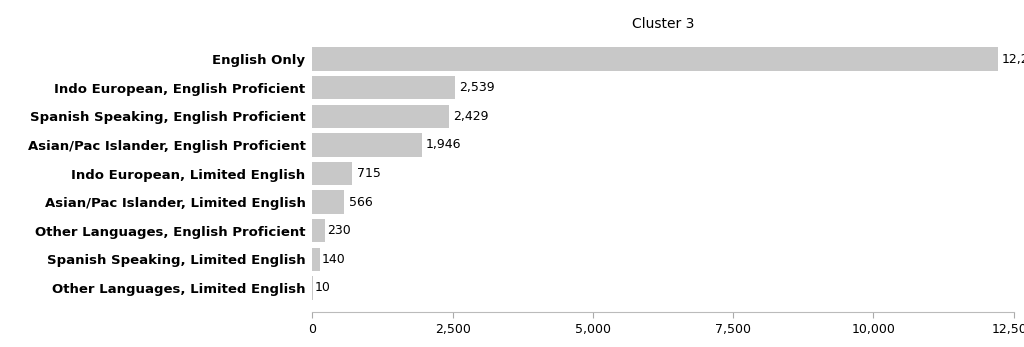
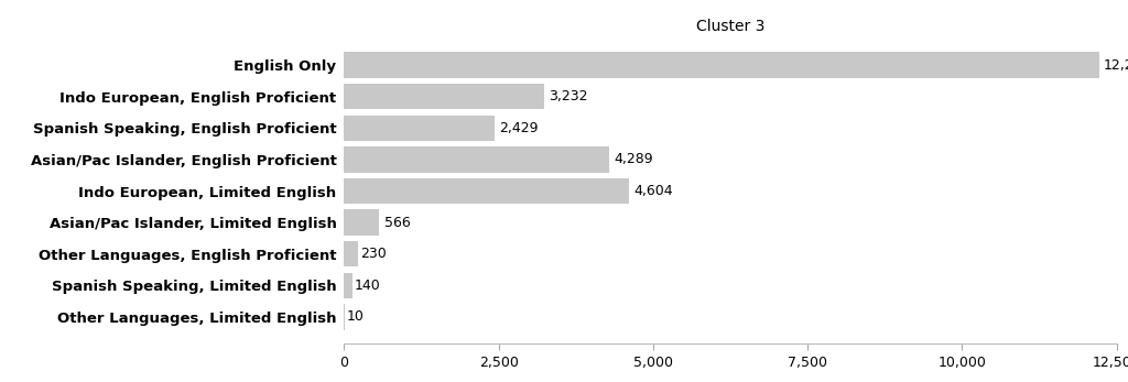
Indo European, English Proficient: 2,539 -> 3,232
Asian/Pac Islander, English Proficient: 1,946 -> 4,289
Indo European, Limited English: 715 -> 4,604
